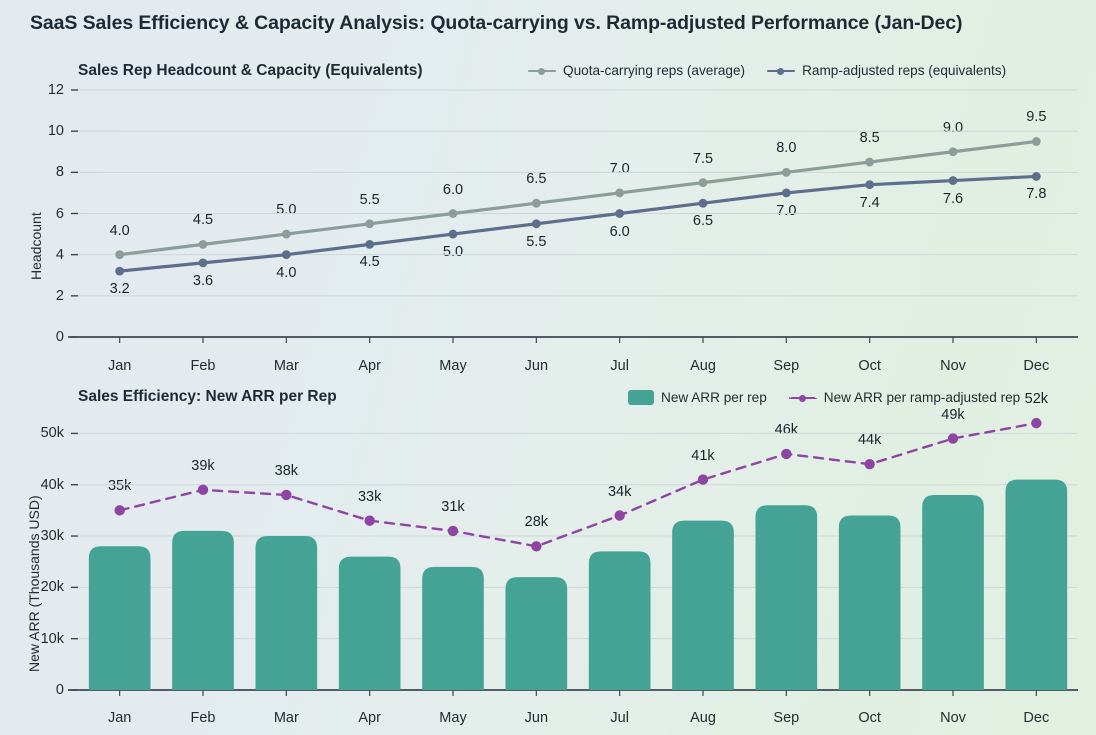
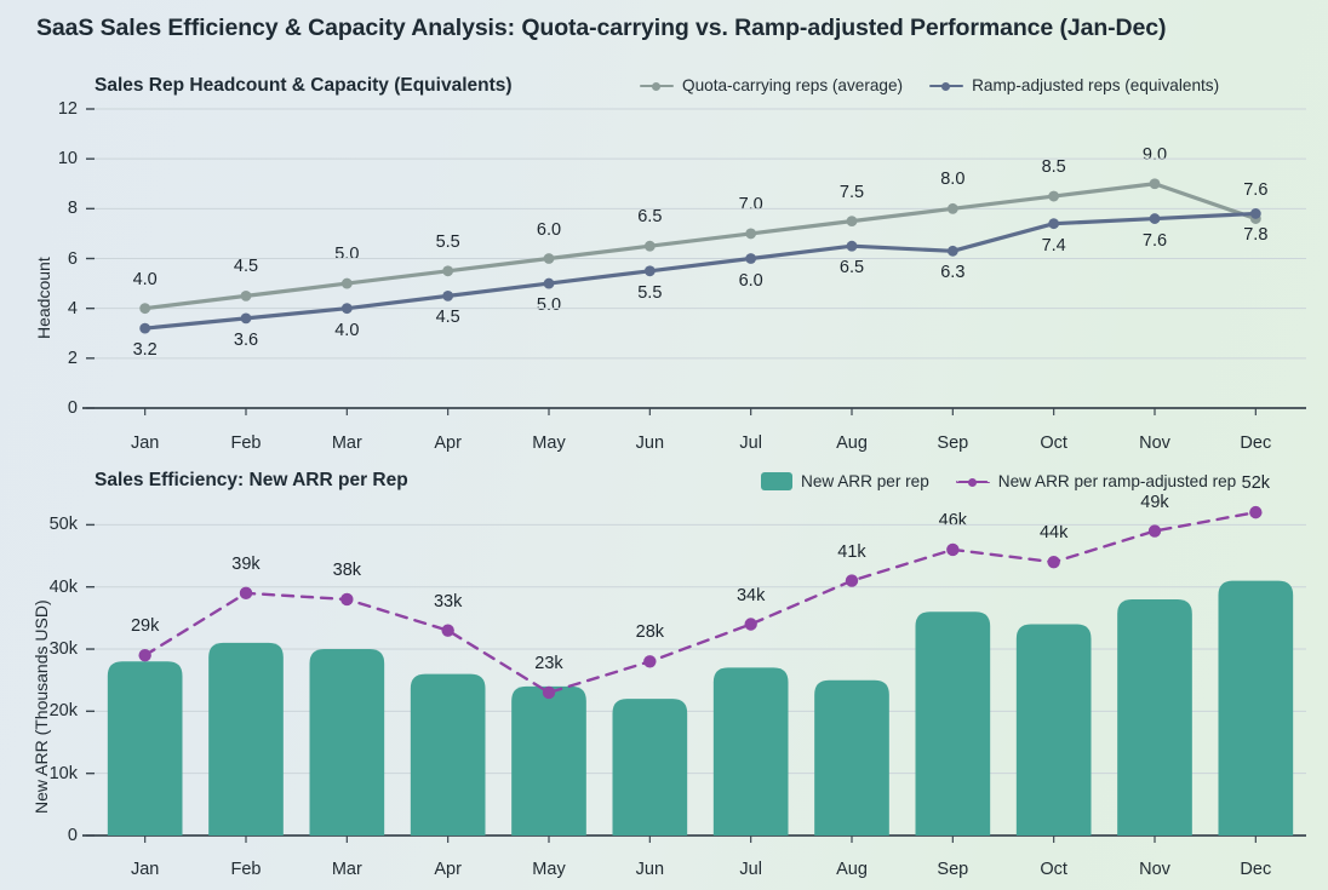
Sales Rep Headcount & Capacity (Equivalents)/Ramp-adjusted reps (equivalents)/Sep: 7.0 -> 6.3
Sales Rep Headcount & Capacity (Equivalents)/Quota-carrying reps (average)/Dec: 9.5 -> 7.6
Sales Efficiency: New ARR per Rep/New ARR per ramp-adjusted rep/Jan: 35k -> 29k
Sales Efficiency: New ARR per Rep/New ARR per ramp-adjusted rep/May: 31k -> 23k
Sales Efficiency: New ARR per Rep/New ARR per rep/Aug: 33k -> 25k
